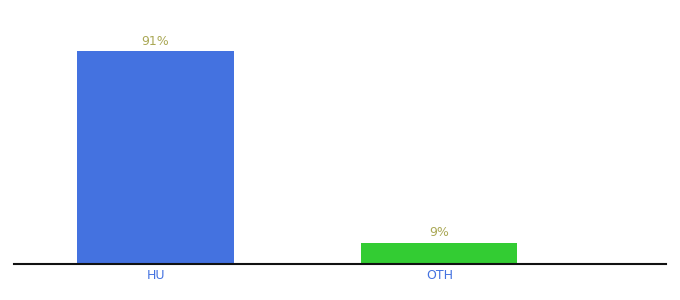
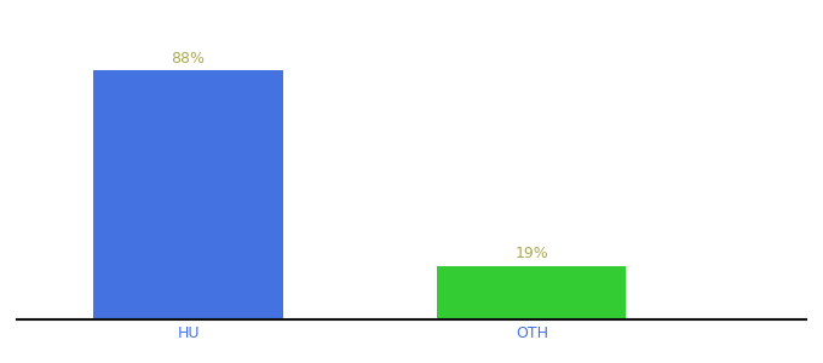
HU: 91% -> 88%
OTH: 9% -> 19%
